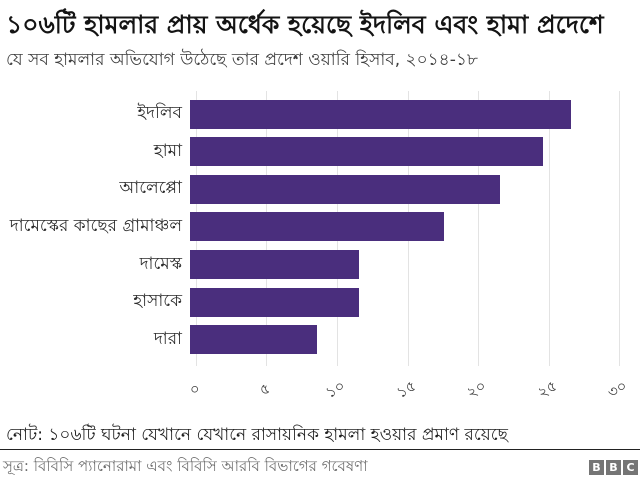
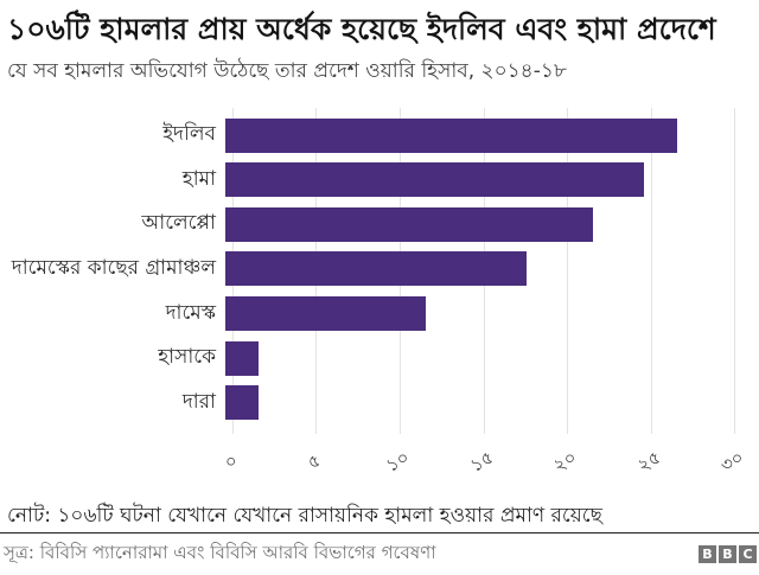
হাসাকে: 12 -> 2
দারা: 9 -> 2
